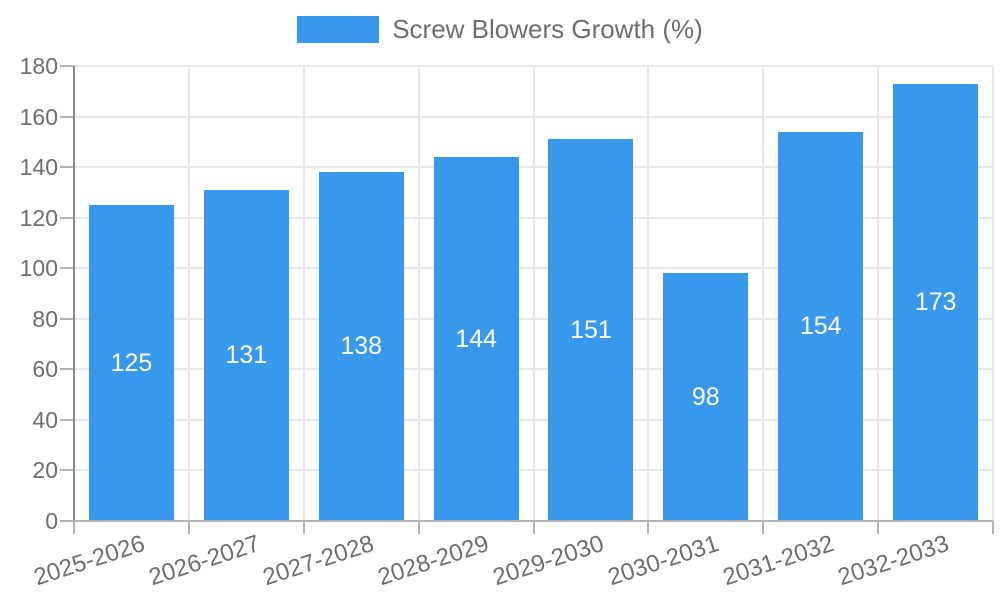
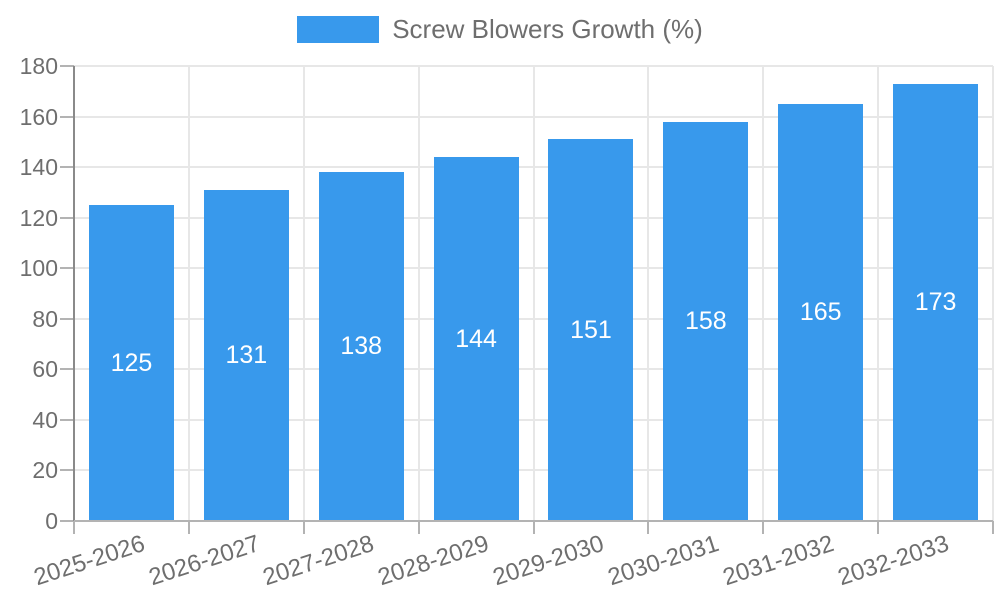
2030-2031: 98 -> 158
2031-2032: 154 -> 165
